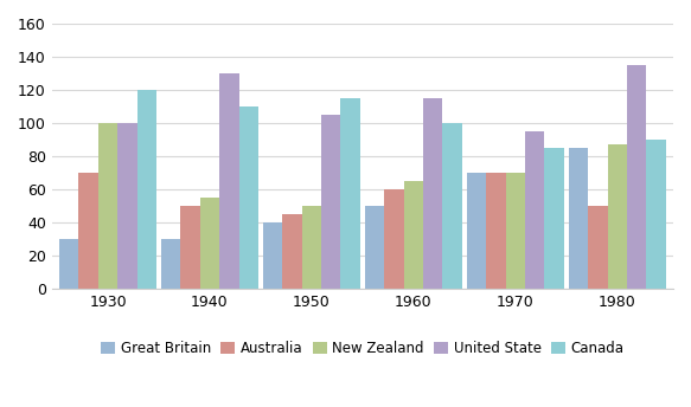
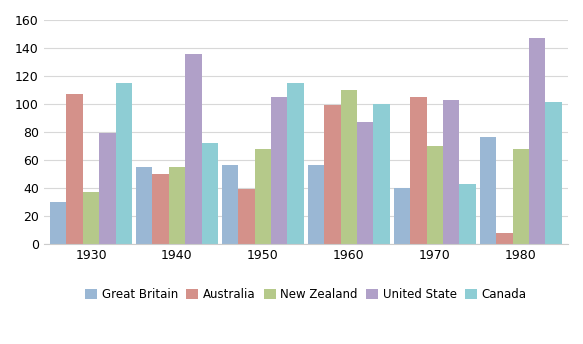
Australia/1930: 70 -> 107
New Zealand/1930: 100 -> 37
United State/1930: 100 -> 79
Canada/1930: 120 -> 115
Great Britain/1940: 30 -> 55
United State/1940: 130 -> 136
Canada/1940: 110 -> 72
Great Britain/1950: 40 -> 56
Australia/1950: 45 -> 39
New Zealand/1950: 50 -> 68
Great Britain/1960: 50 -> 56
Australia/1960: 60 -> 99
New Zealand/1960: 65 -> 110
United State/1960: 115 -> 87
Great Britain/1970: 70 -> 40
Australia/1970: 70 -> 105
United State/1970: 95 -> 103
Canada/1970: 85 -> 43
Great Britain/1980: 85 -> 76
Australia/1980: 50 -> 8
New Zealand/1980: 87 -> 68
United State/1980: 135 -> 147
Canada/1980: 90 -> 101
